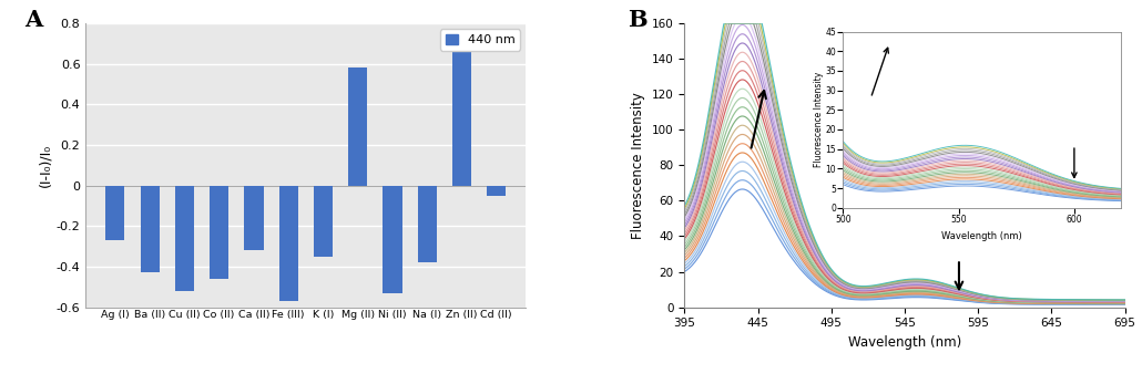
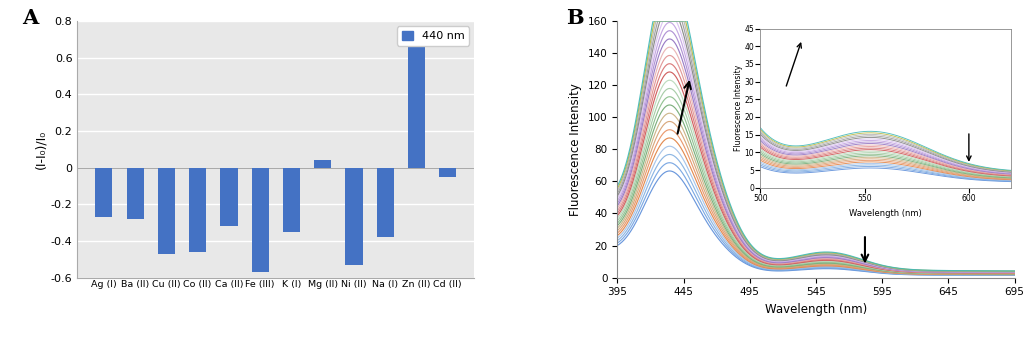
Ba (II): -0.43 -> -0.28
Cu (II): -0.52 -> -0.47
Mg (II): 0.58 -> 0.04
